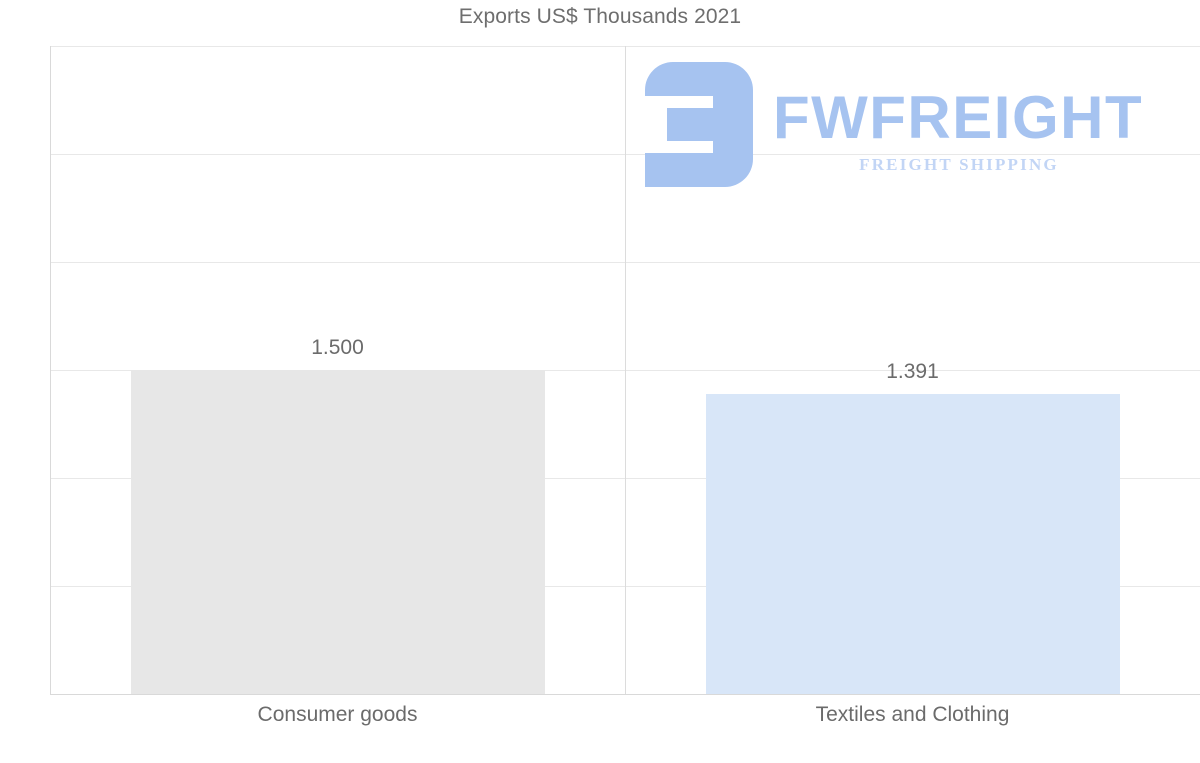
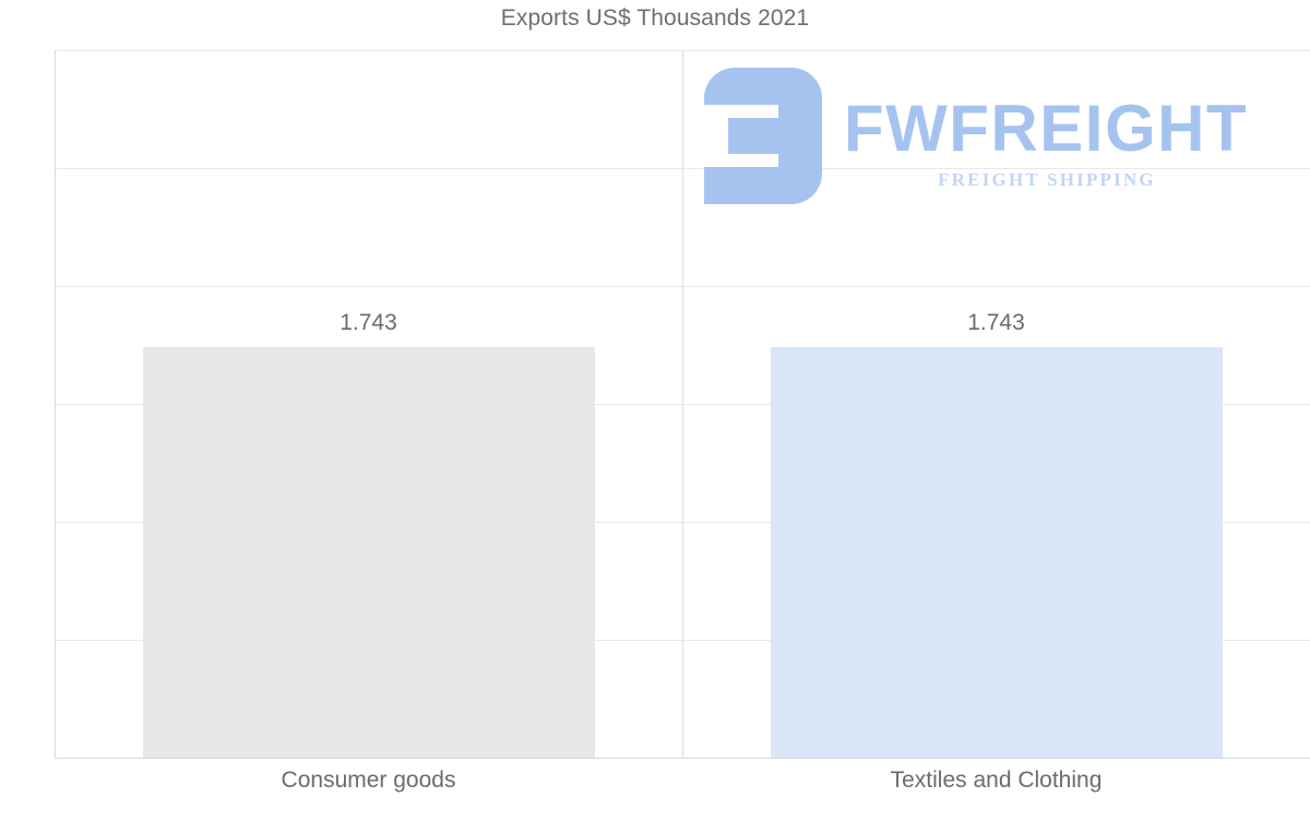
Consumer goods: 1.500 -> 1.743
Textiles and Clothing: 1.391 -> 1.743
